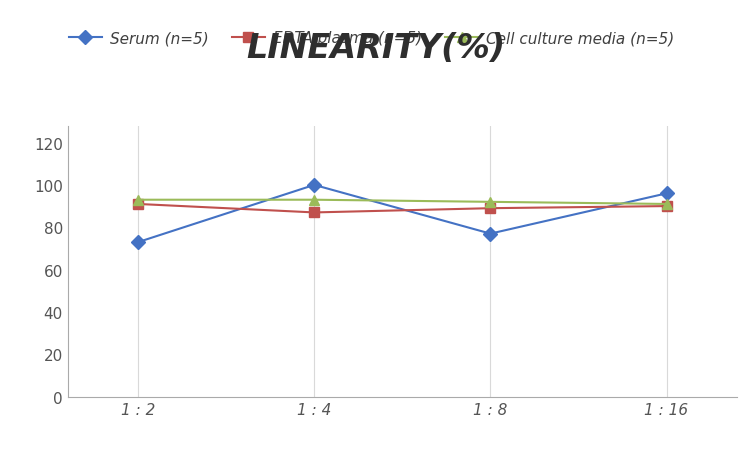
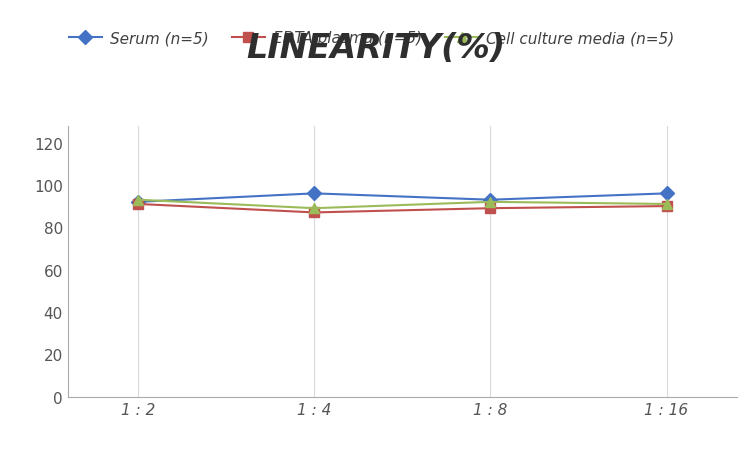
Serum (n=5)/1 : 2: 73 -> 92
Serum (n=5)/1 : 4: 100 -> 96
Cell culture media (n=5)/1 : 4: 93 -> 89
Serum (n=5)/1 : 8: 77 -> 93
